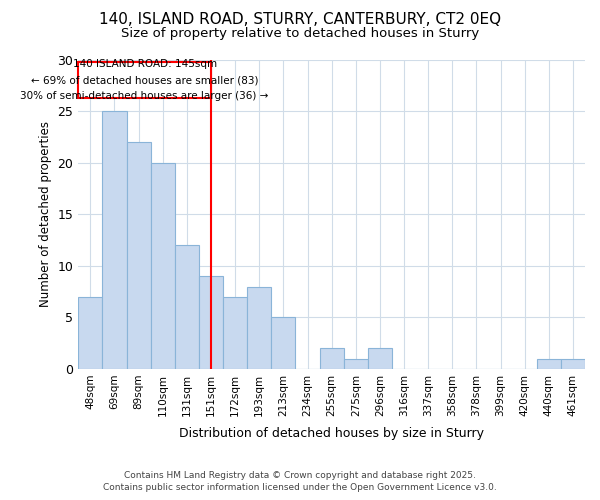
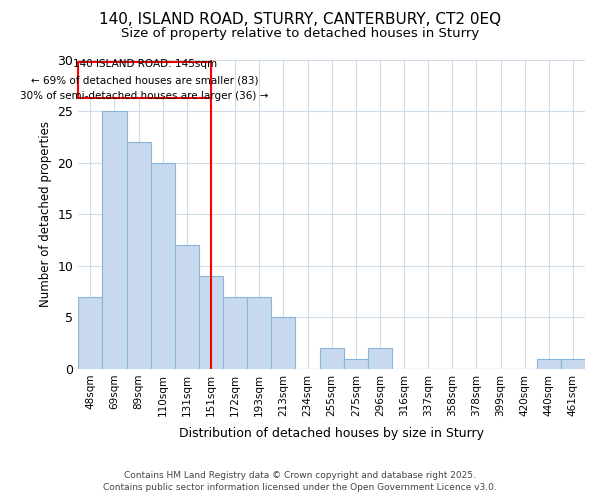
193sqm: 8 -> 7
